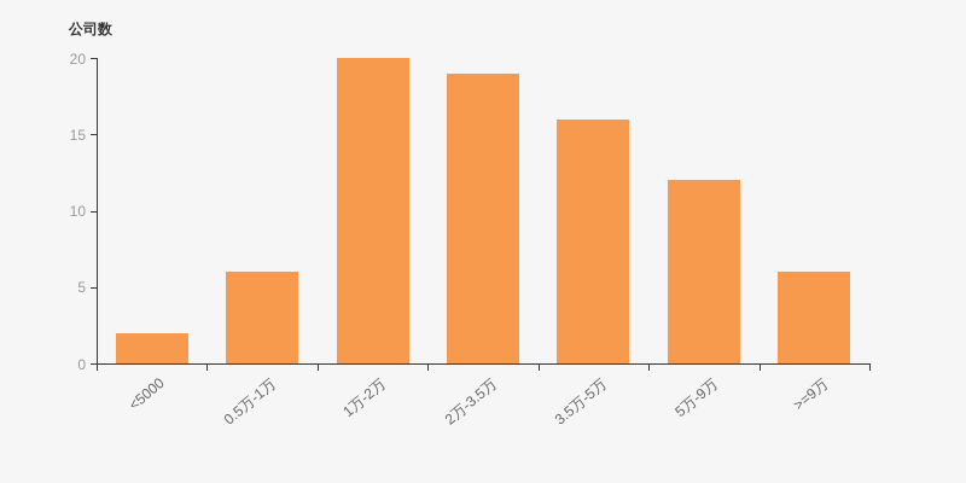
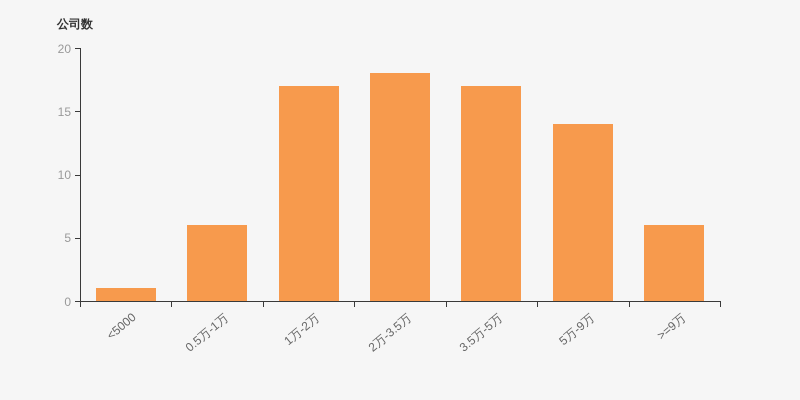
<5000: 2 -> 1
1万-2万: 20 -> 17
2万-3.5万: 19 -> 18
3.5万-5万: 16 -> 17
5万-9万: 12 -> 14
